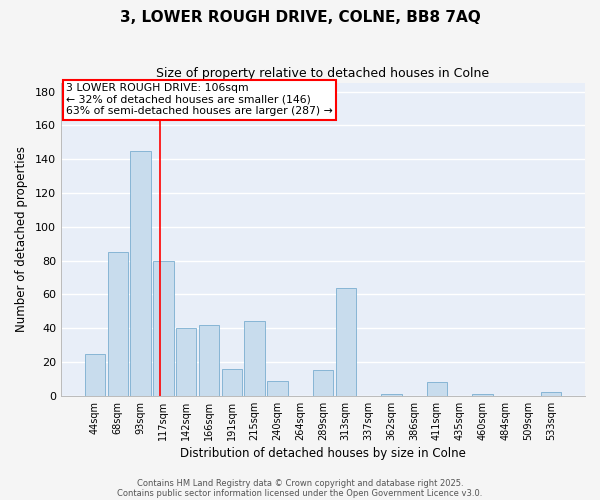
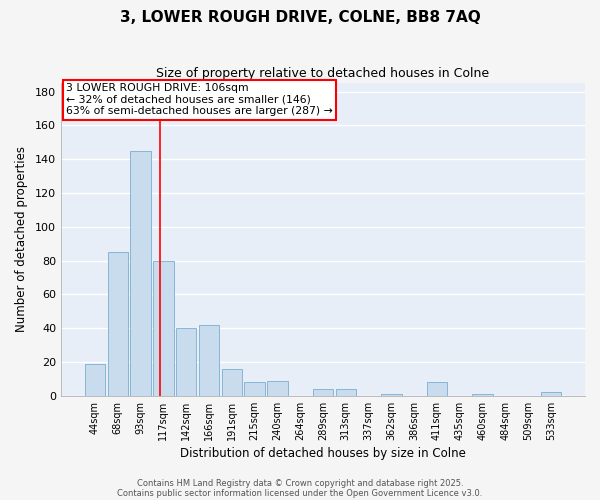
44sqm: 25 -> 19
215sqm: 44 -> 8
289sqm: 15 -> 4
313sqm: 64 -> 4
